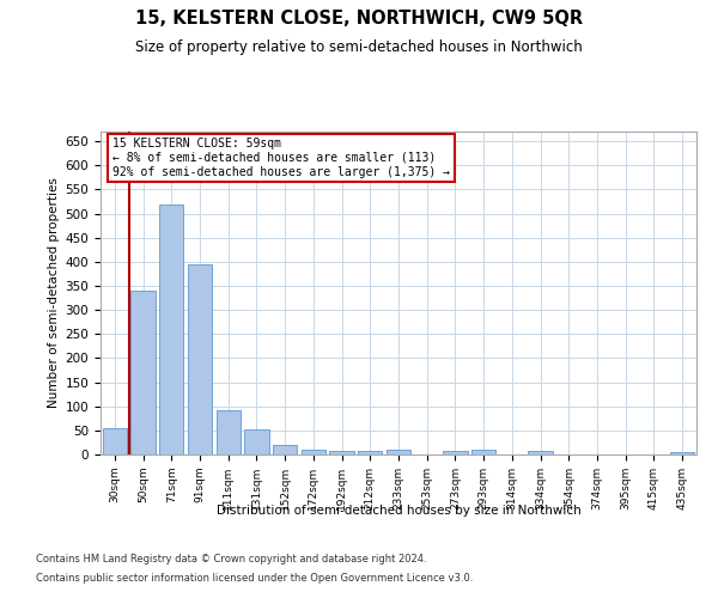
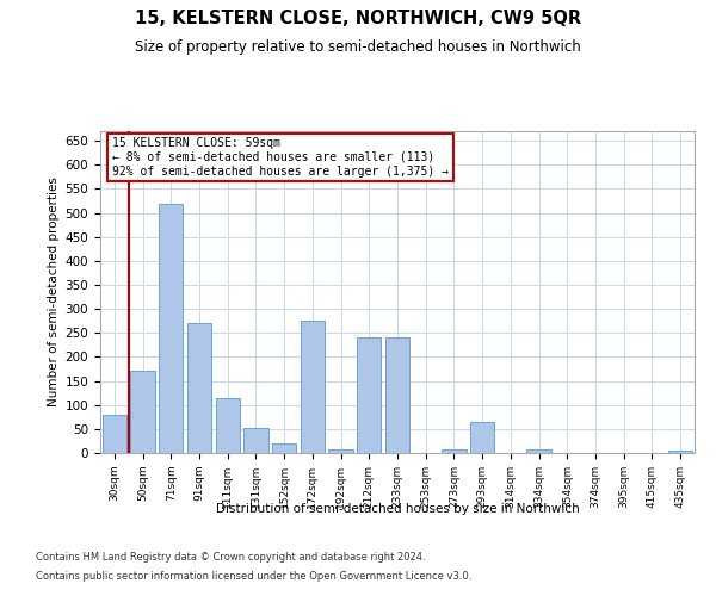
30sqm: 55 -> 80
50sqm: 340 -> 170
91sqm: 395 -> 270
111sqm: 93 -> 115
172sqm: 10 -> 275
212sqm: 7 -> 240
233sqm: 10 -> 240
293sqm: 10 -> 65
